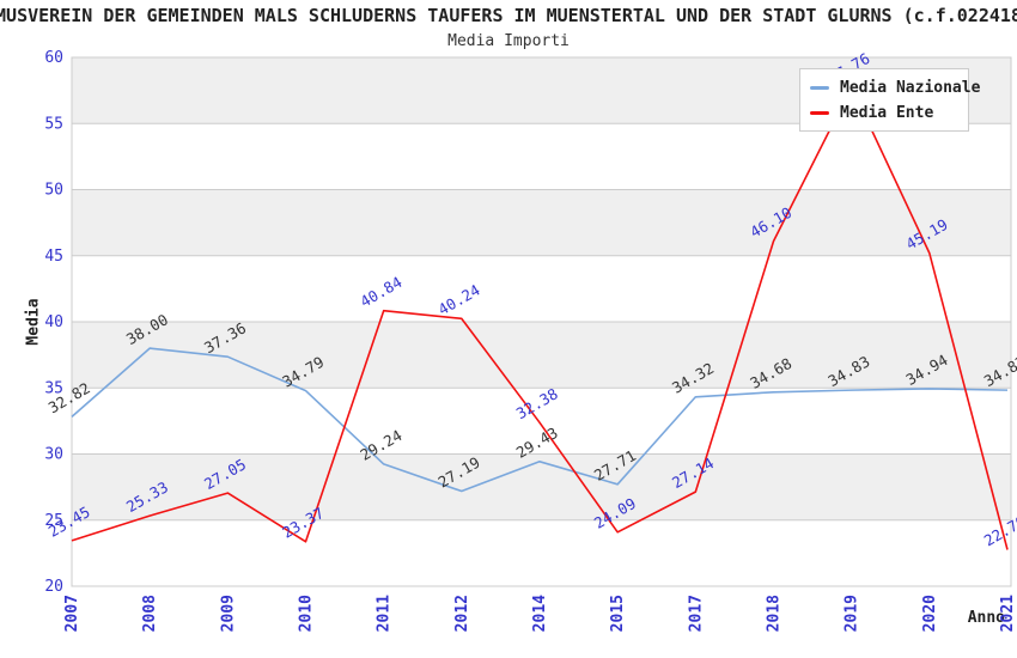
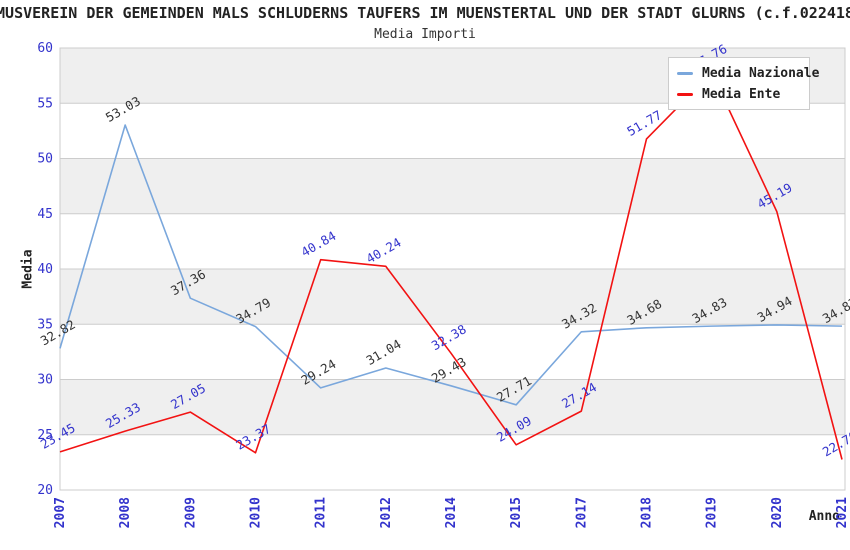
Media Nazionale/2008: 38.00 -> 53.03
Media Nazionale/2012: 27.19 -> 31.04
Media Ente/2018: 46.10 -> 51.77
